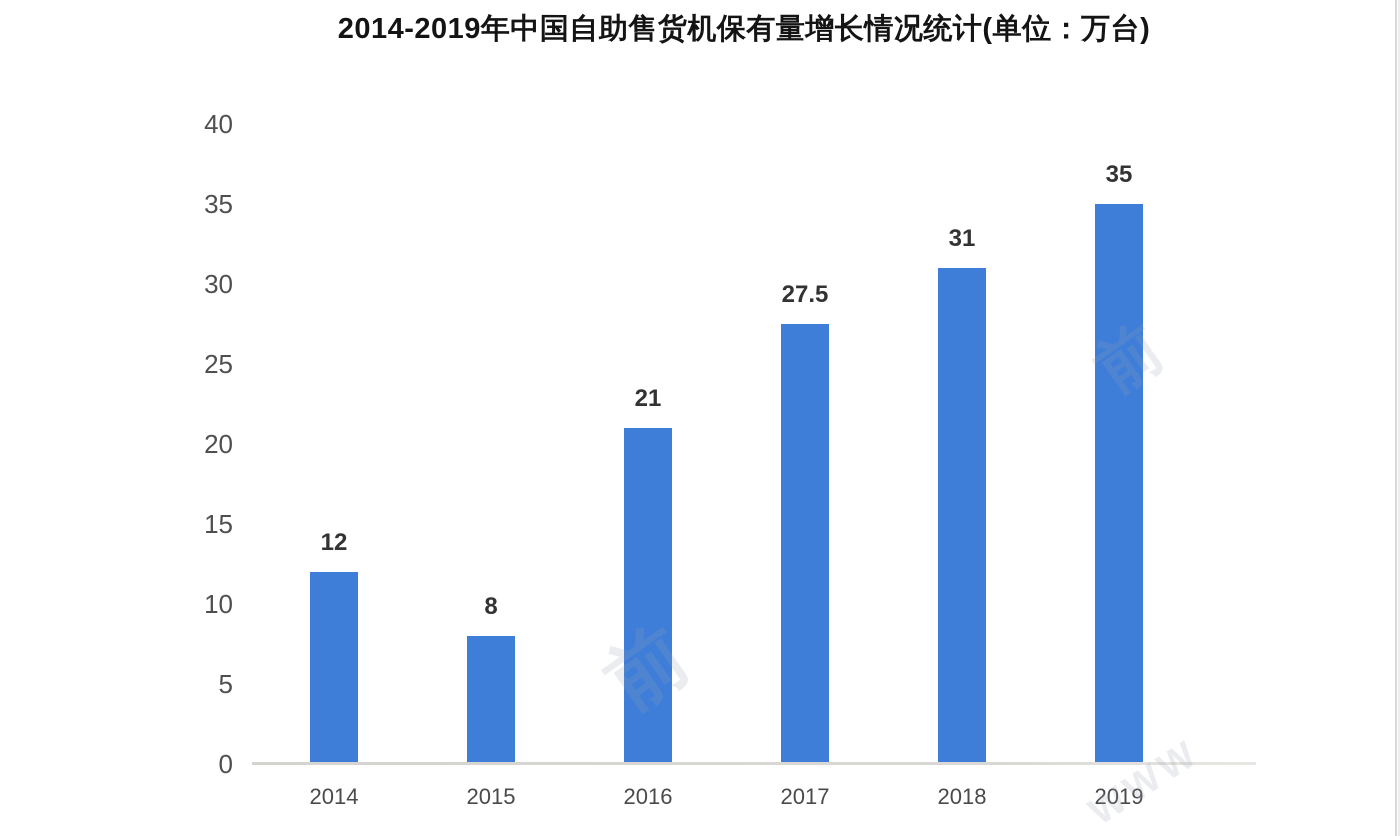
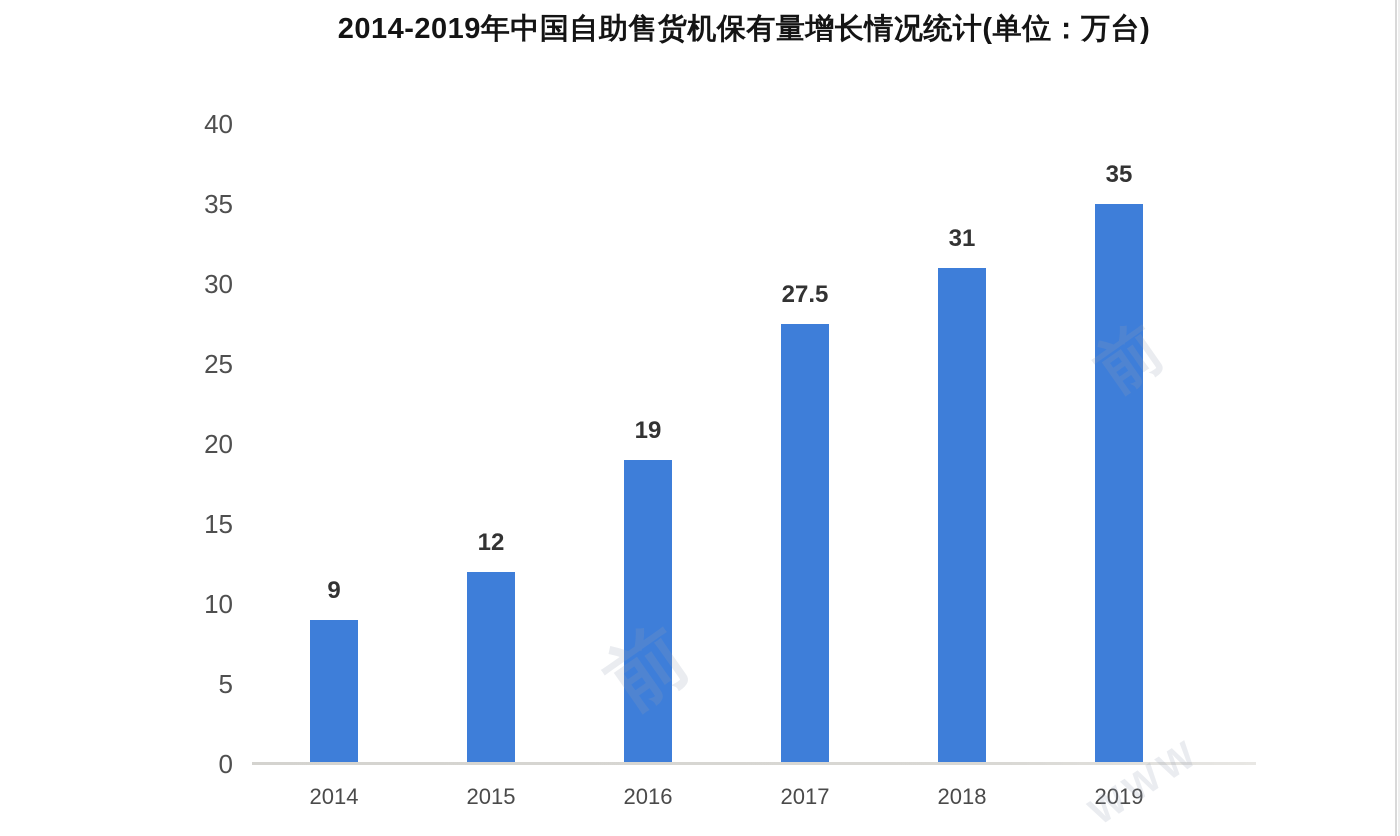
2014: 12 -> 9
2015: 8 -> 12
2016: 21 -> 19
